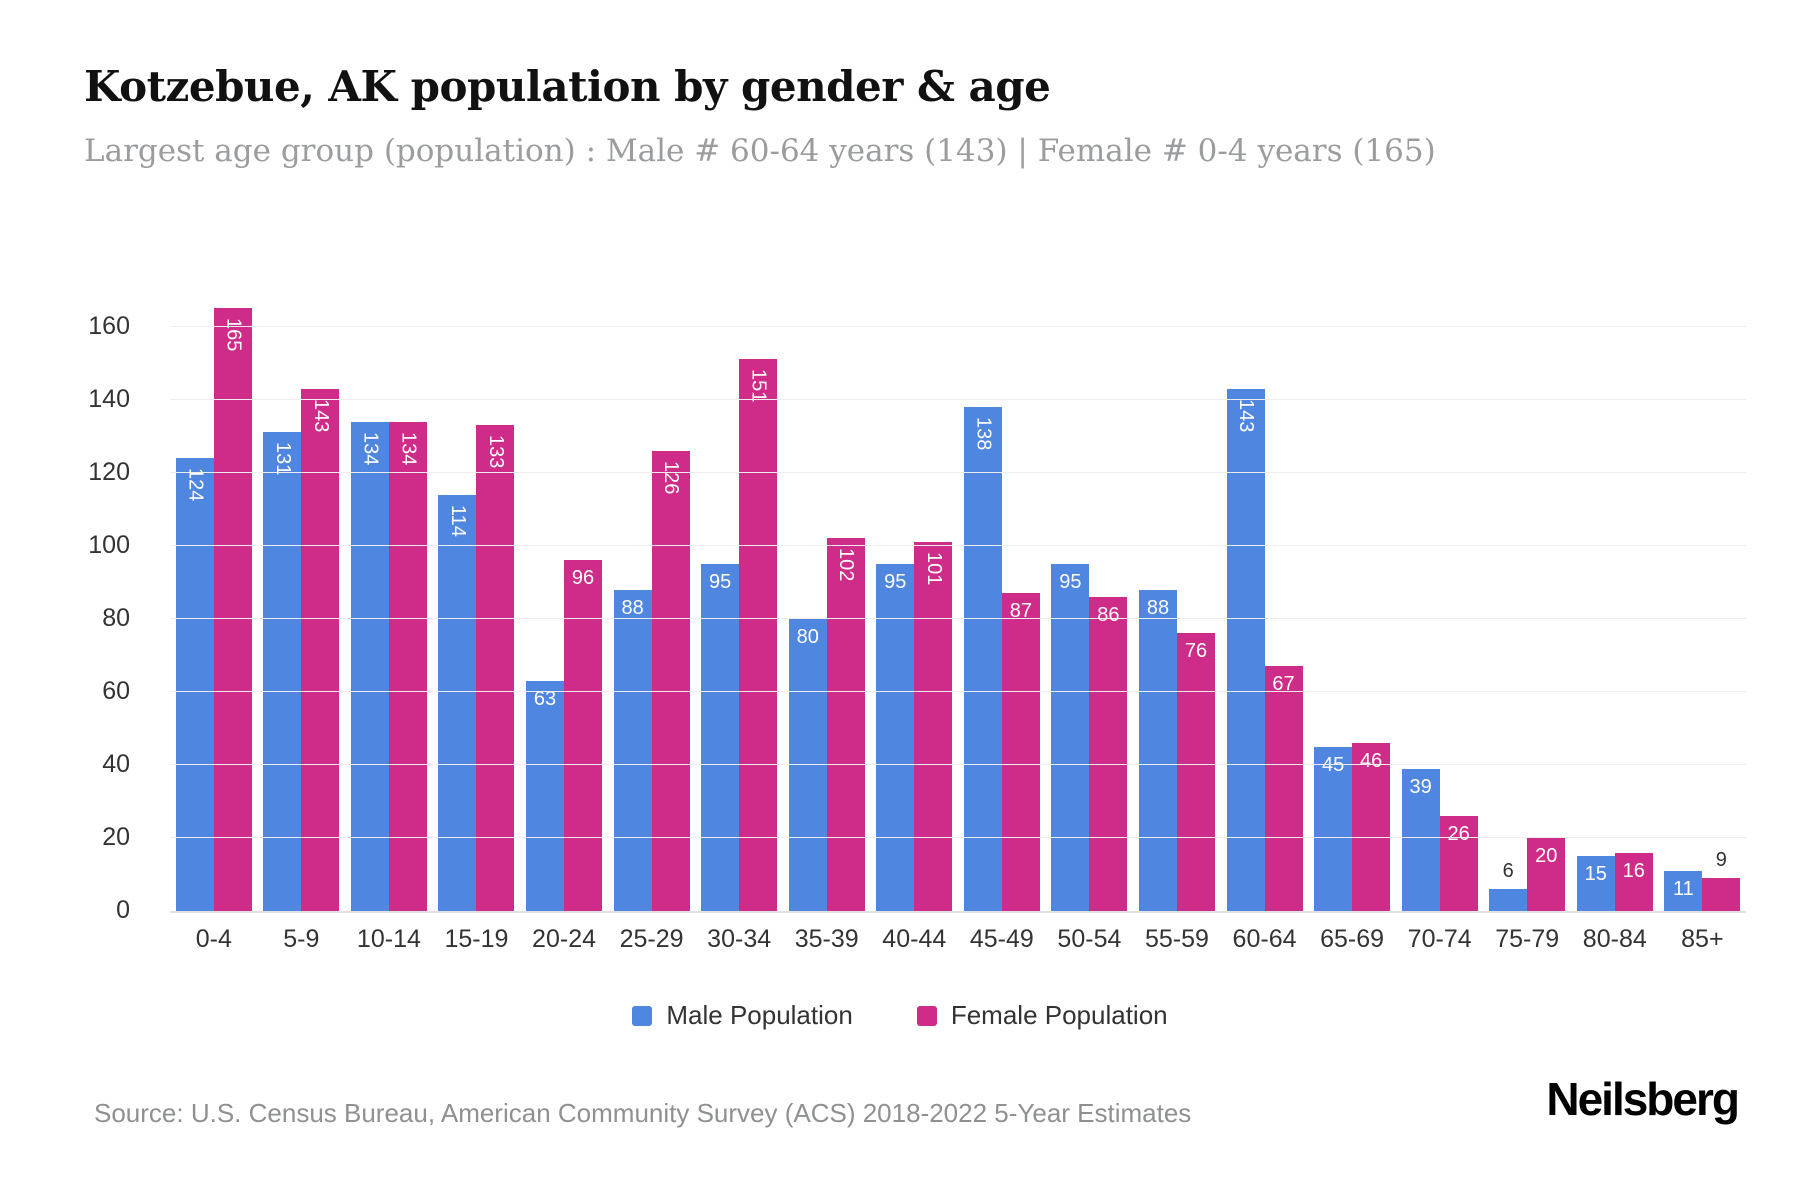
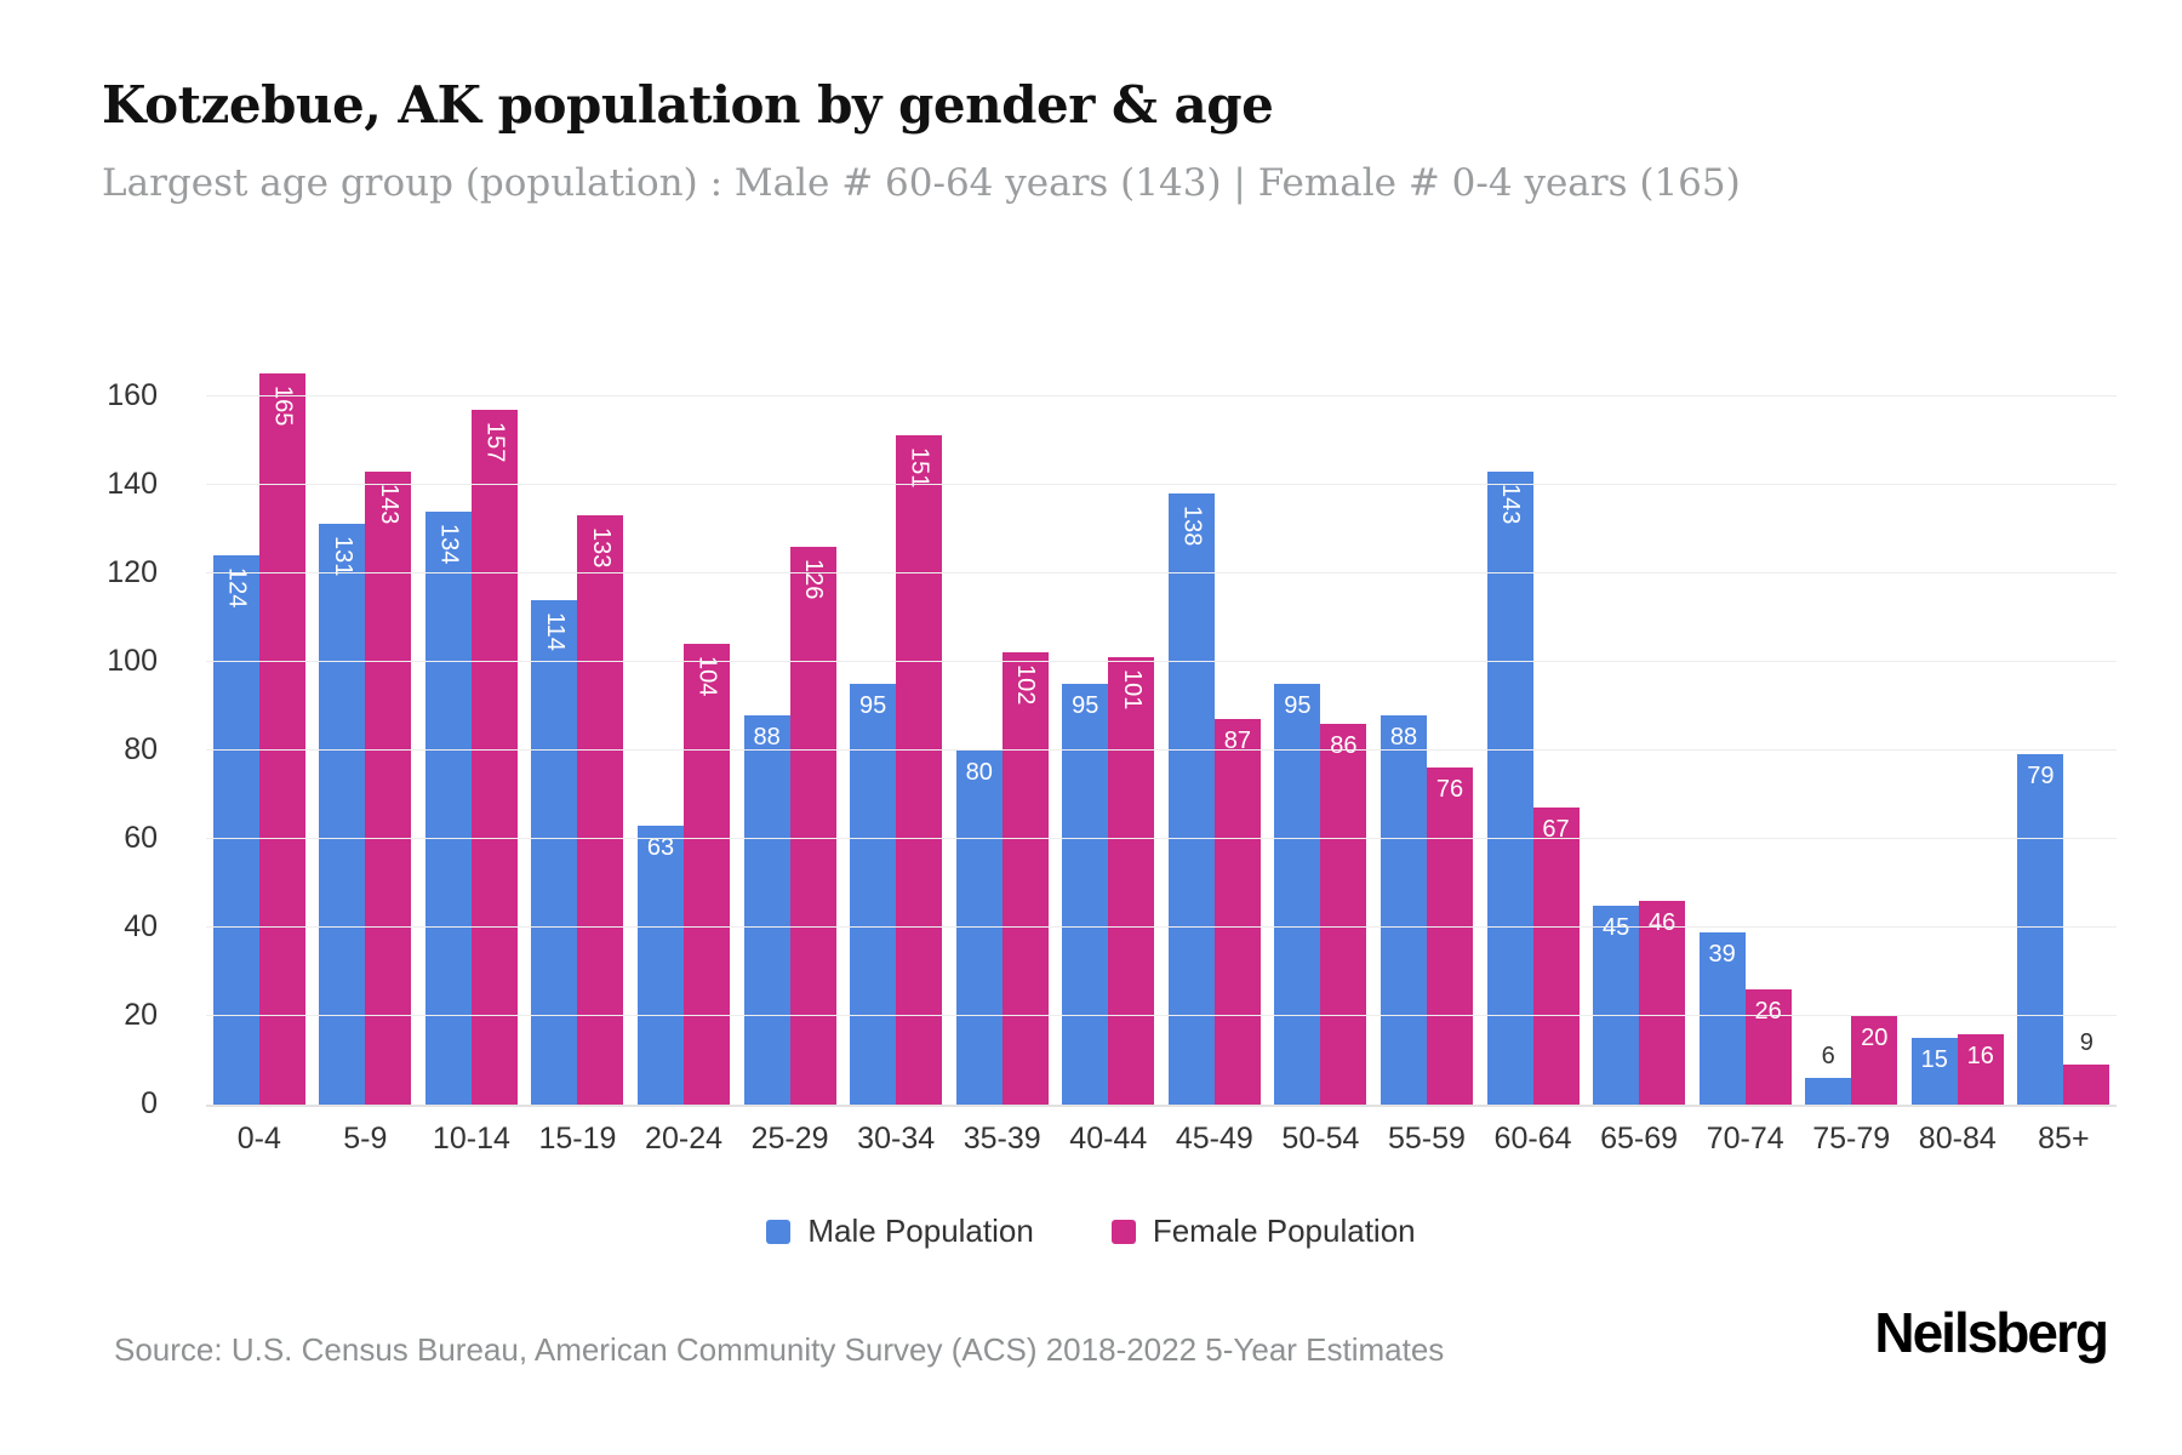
Female Population/10-14: 134 -> 157
Female Population/20-24: 96 -> 104
Male Population/85+: 11 -> 79
